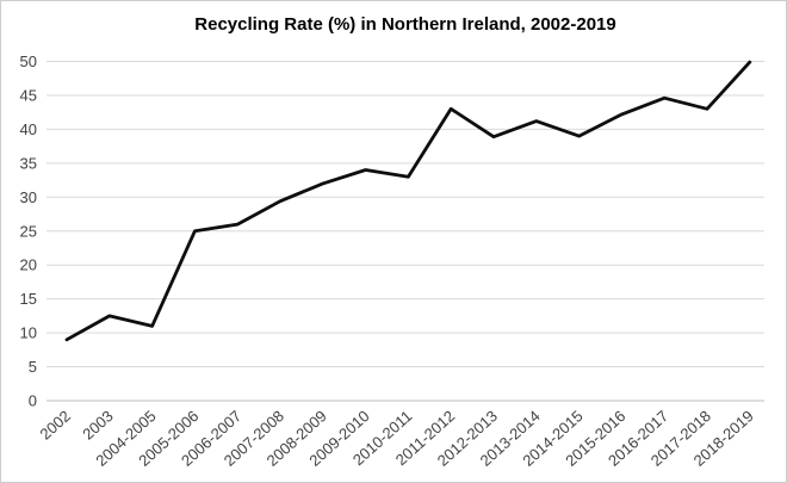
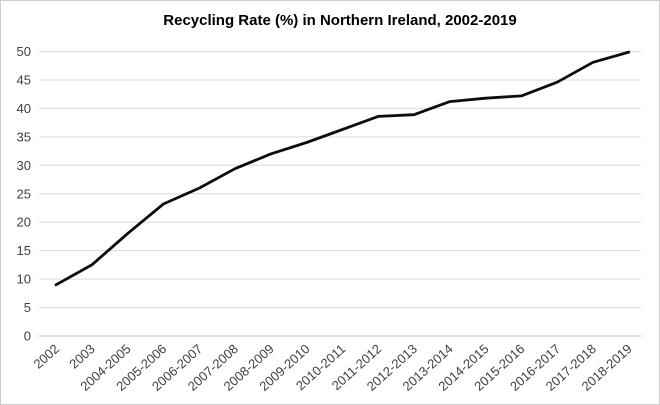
2004-2005: 11 -> 18
2005-2006: 25 -> 23
2010-2011: 33 -> 36
2011-2012: 43 -> 39
2014-2015: 39 -> 42
2017-2018: 43 -> 48
